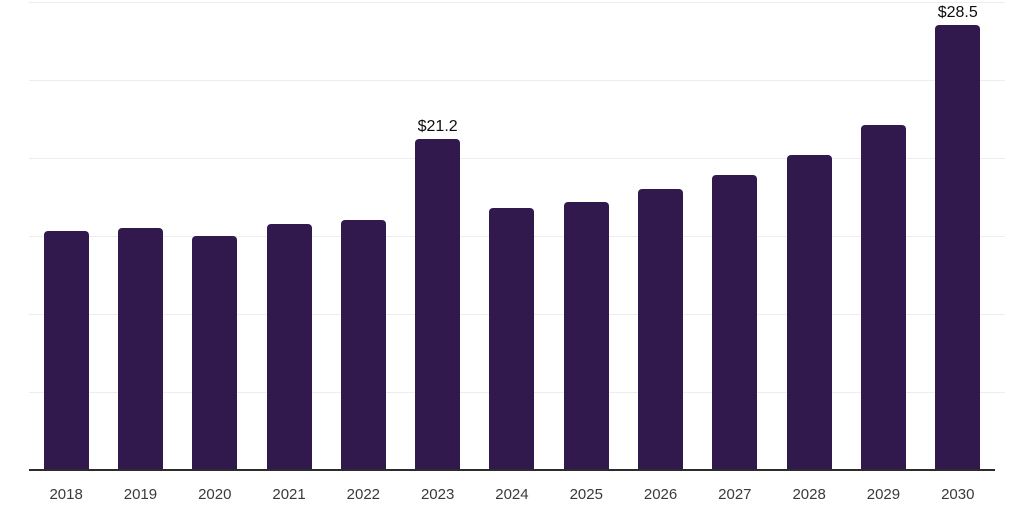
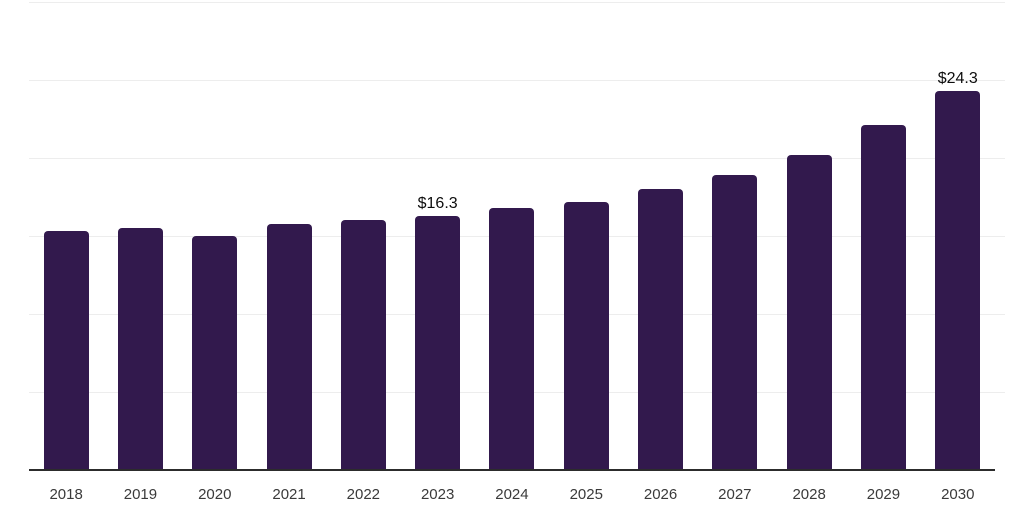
2023: $21.2 -> $16.3
2030: $28.5 -> $24.3
